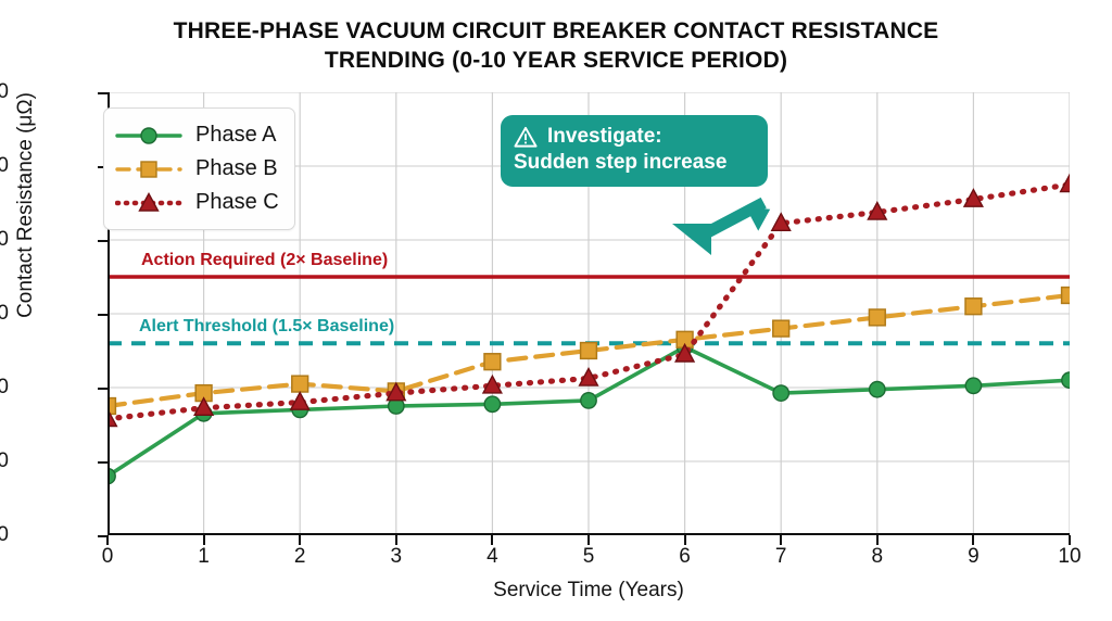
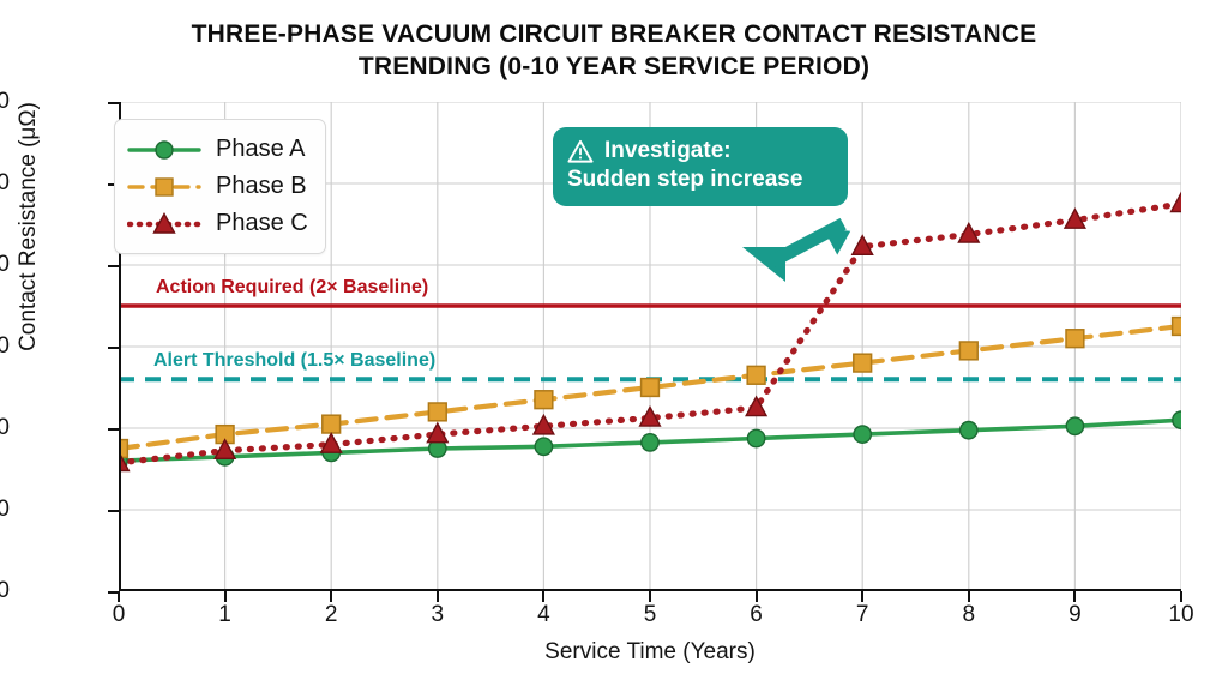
Phase A/0: 16 -> 32
Phase B/3: 39 -> 44
Phase A/6: 51 -> 38
Phase C/6: 49 -> 45
